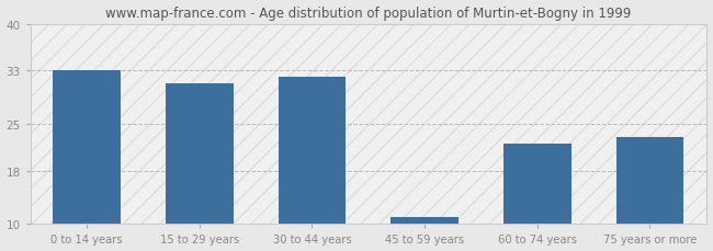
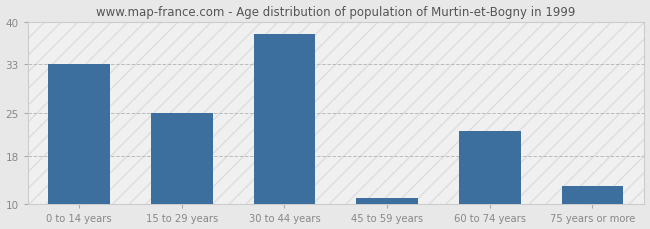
15 to 29 years: 31 -> 25
30 to 44 years: 32 -> 38
75 years or more: 23 -> 13
